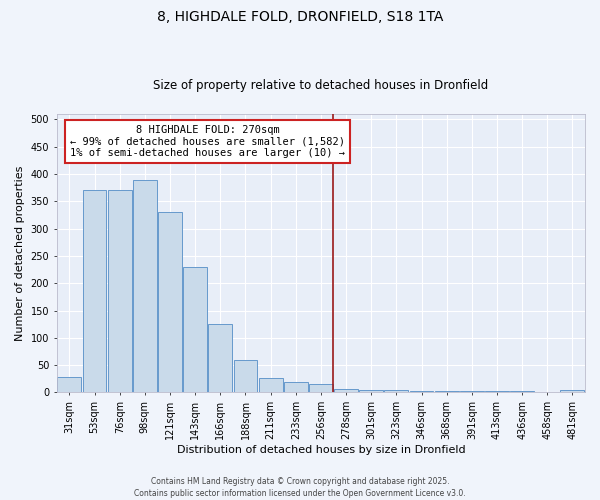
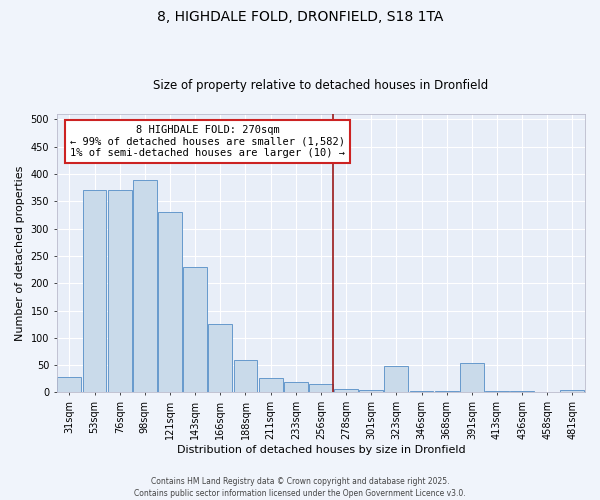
323sqm: 4 -> 48
391sqm: 3 -> 54
